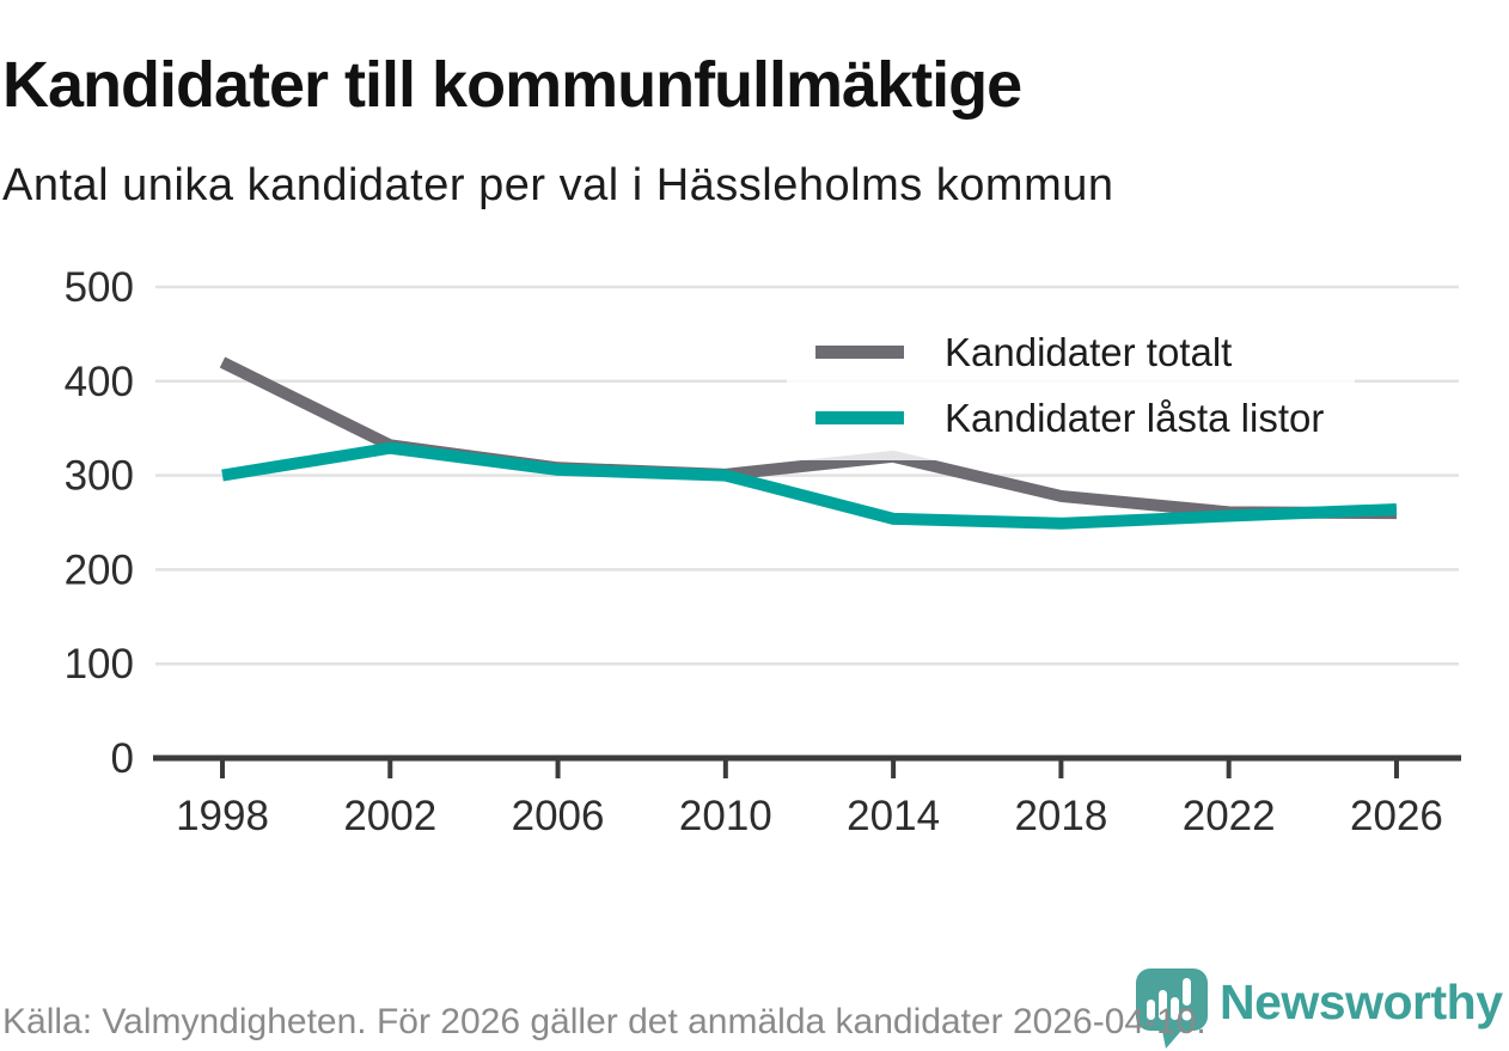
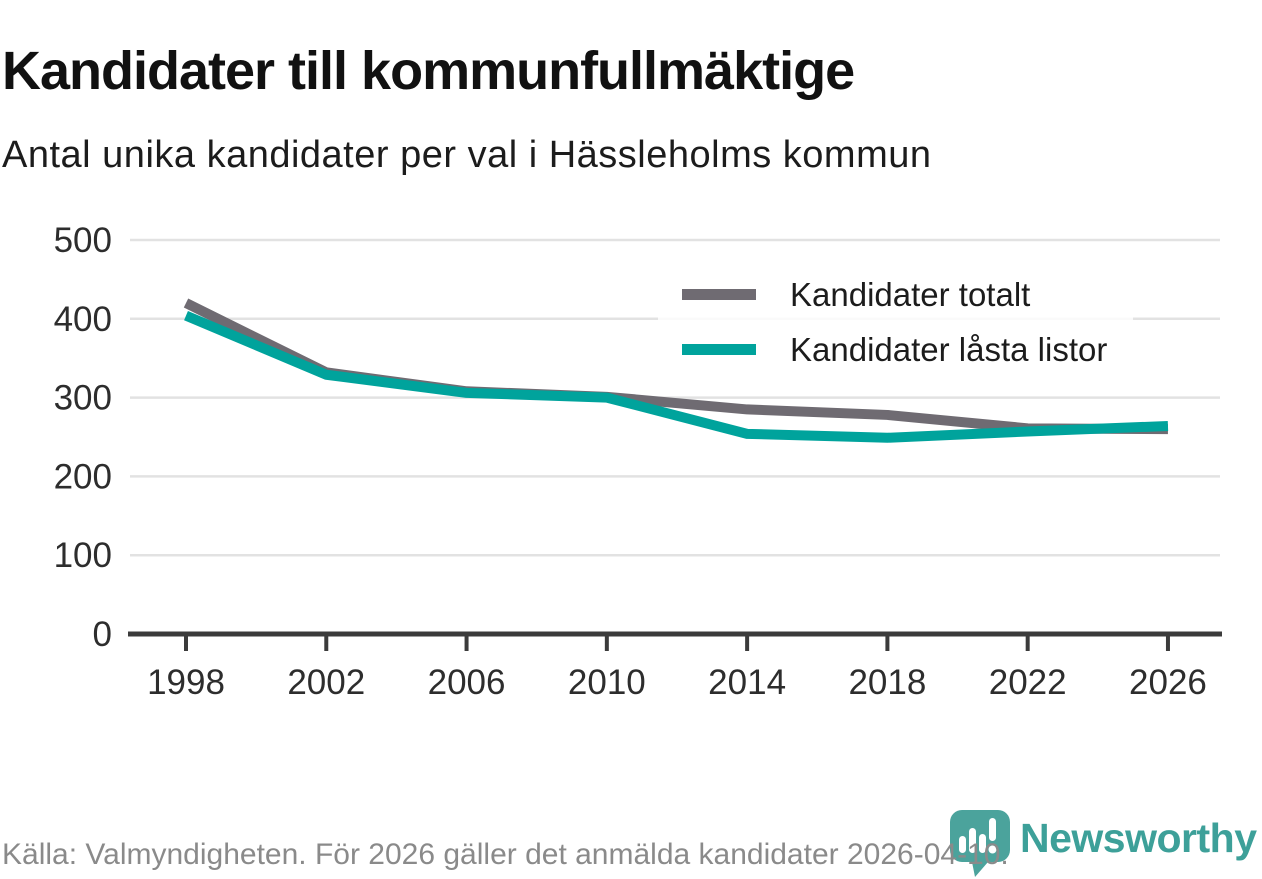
Kandidater låsta listor/1998: 300 -> 400
Kandidater totalt/2014: 320 -> 280
